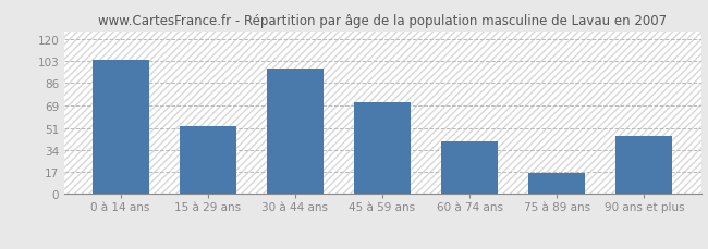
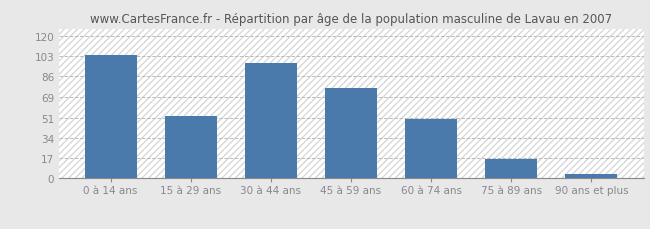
45 à 59 ans: 71 -> 76
60 à 74 ans: 41 -> 50
90 ans et plus: 45 -> 4
